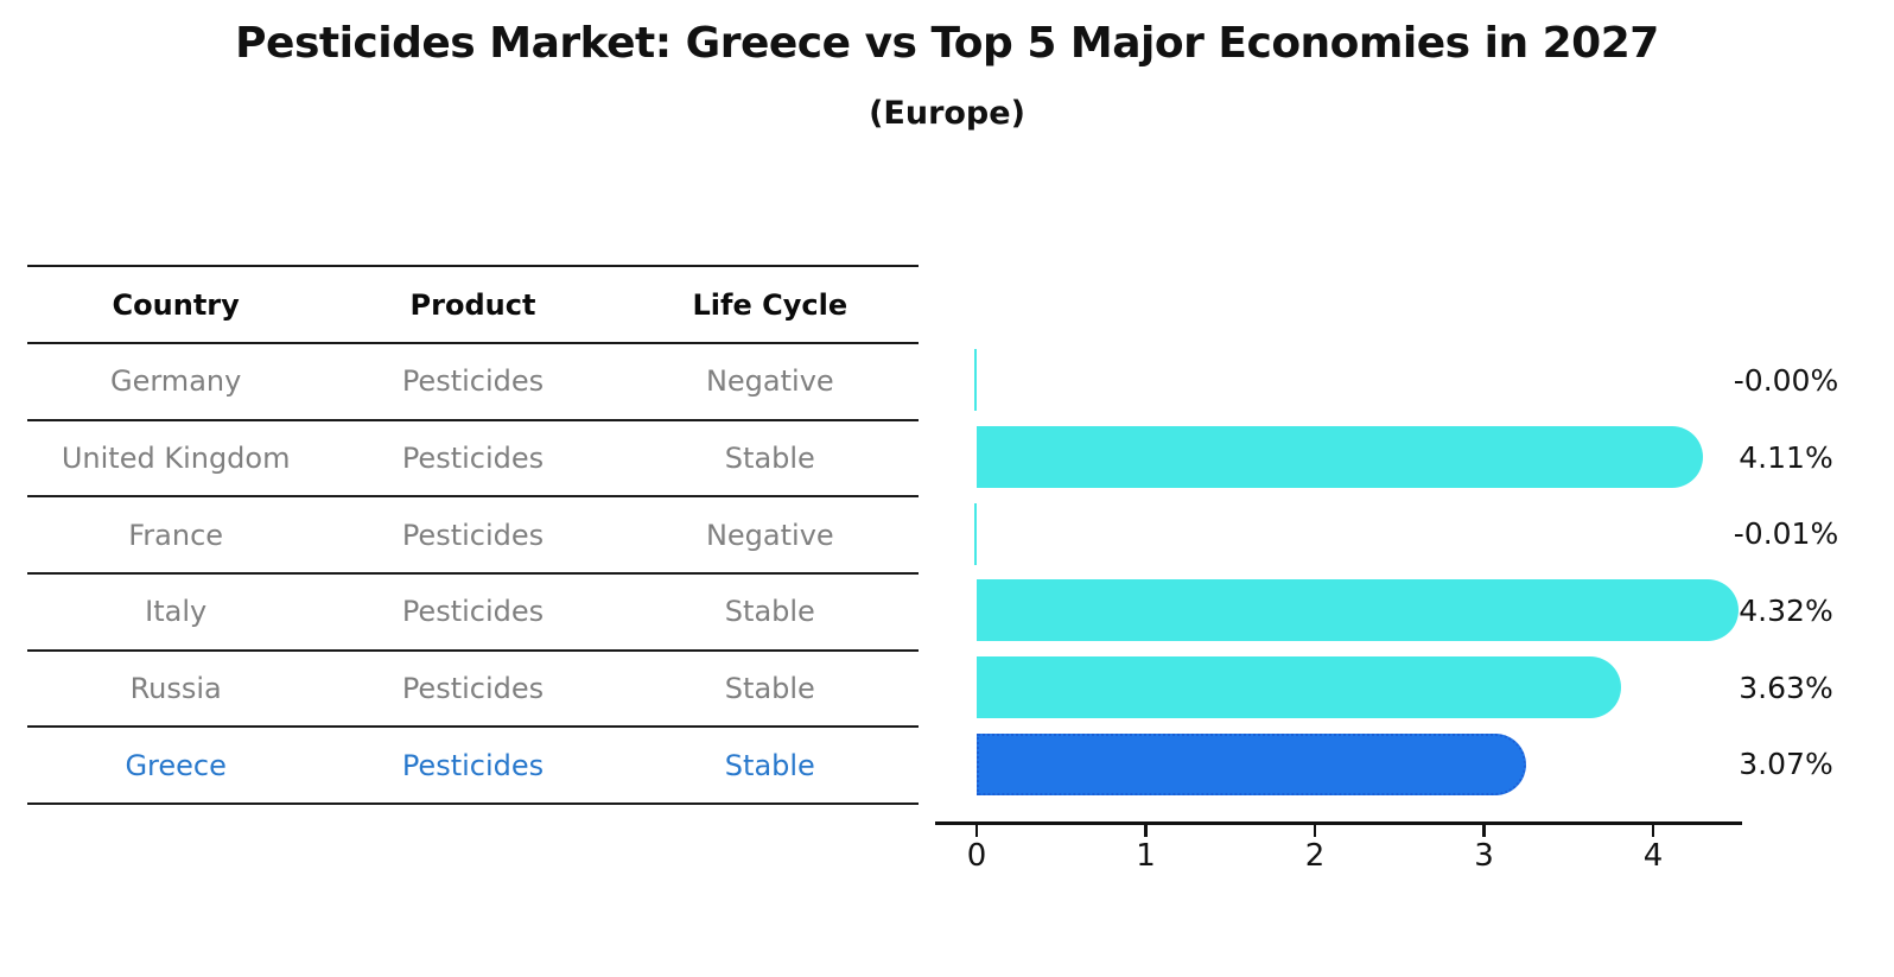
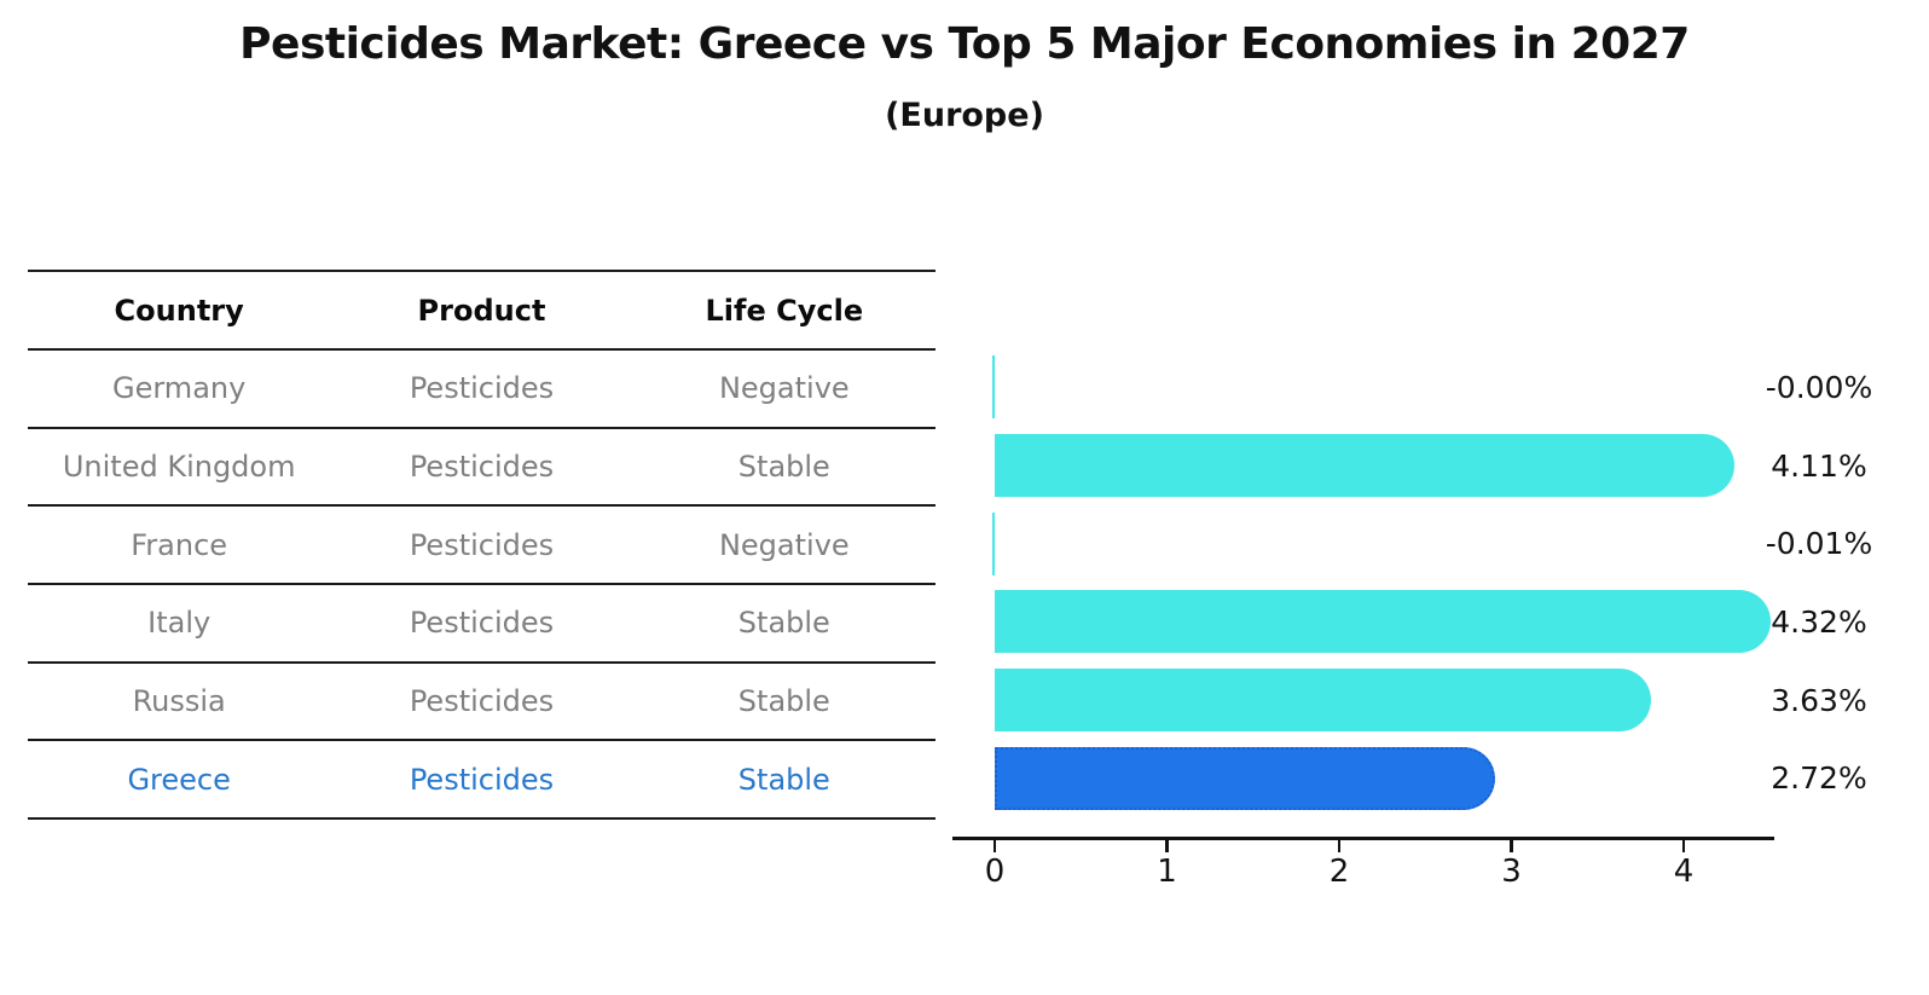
Greece: 3.07% -> 2.72%
